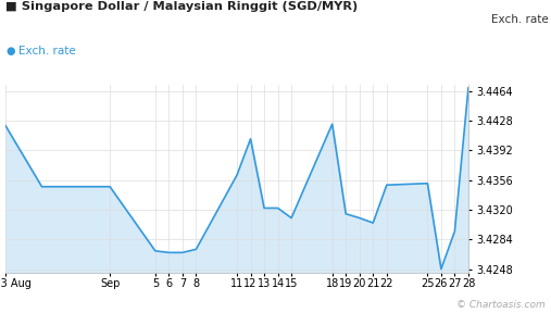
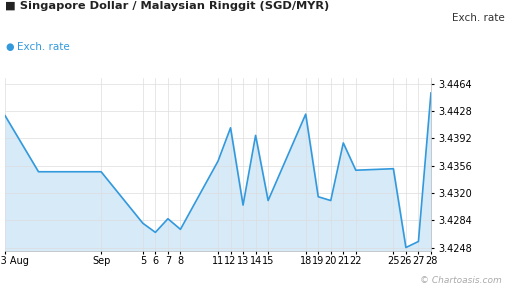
5: 3.4270 -> 3.4280
7: 3.4268 -> 3.4286
13: 3.4322 -> 3.4304
14: 3.4322 -> 3.4396
21: 3.4304 -> 3.4386
27: 3.4294 -> 3.4256
28: 3.4468 -> 3.4452
